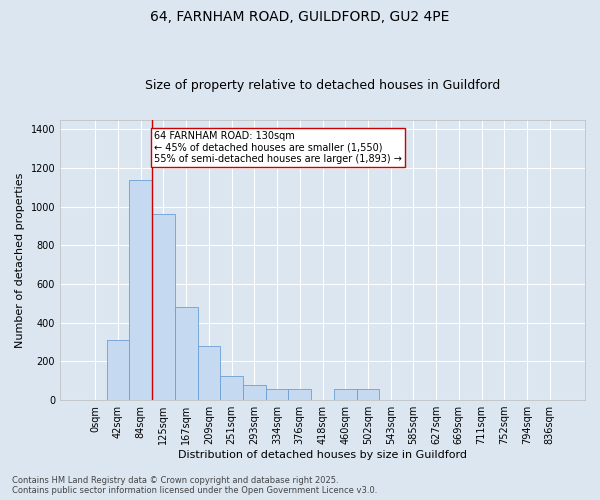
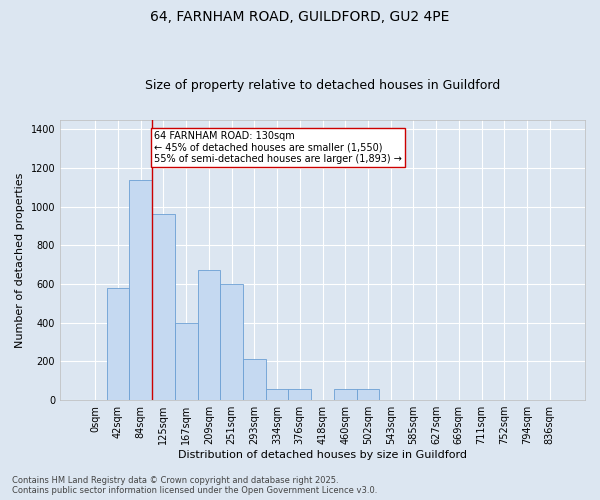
42sqm: 310 -> 580
167sqm: 480 -> 400
209sqm: 280 -> 670
251sqm: 120 -> 600
293sqm: 80 -> 210
